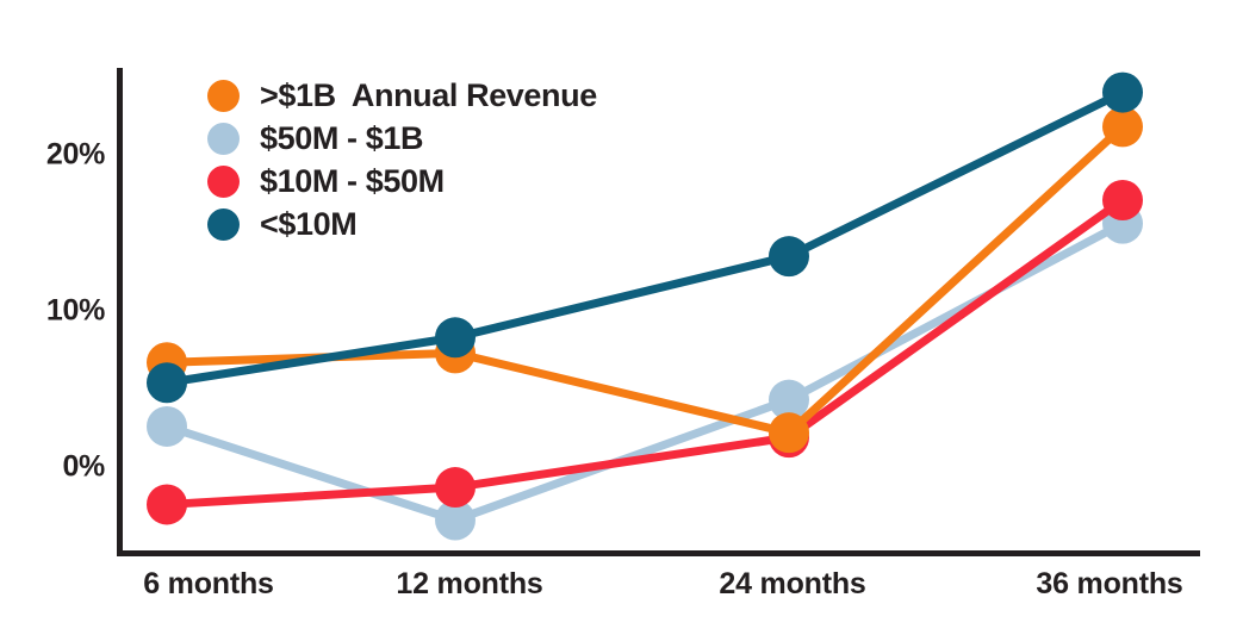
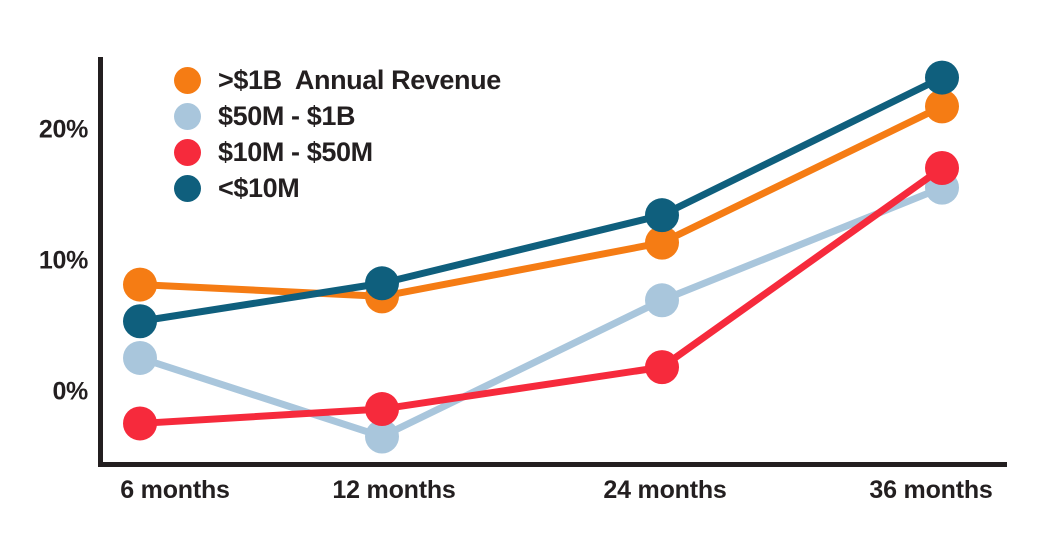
>$1B Annual Revenue/6 months: 6.7% -> 8.2%
>$1B Annual Revenue/24 months: 2.2% -> 11.4%
$50M - $1B/24 months: 4.3% -> 7.0%
